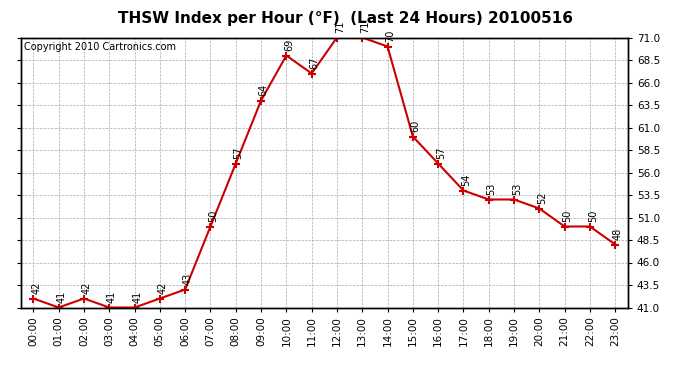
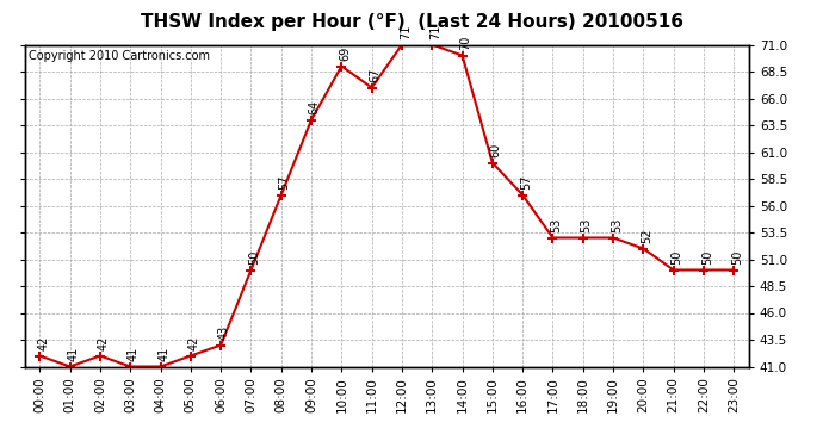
17:00: 54 -> 53
23:00: 48 -> 50
